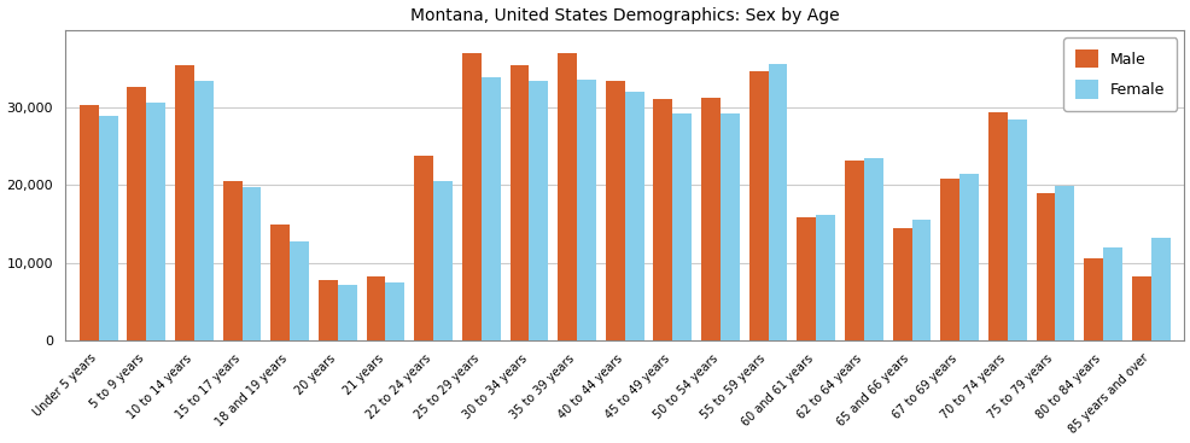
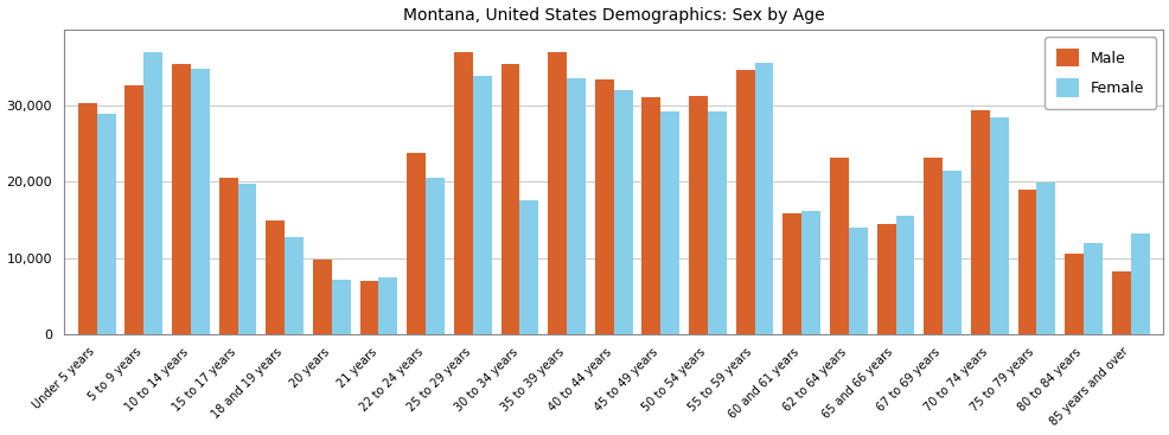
Female/5 to 9 years: 30,600 -> 37,000
Female/10 to 14 years: 33,400 -> 34,800
Male/20 years: 7,700 -> 9,800
Male/21 years: 8,300 -> 7,000
Female/30 to 34 years: 33,500 -> 17,600
Female/62 to 64 years: 23,500 -> 14,000
Male/67 to 69 years: 20,900 -> 23,200
